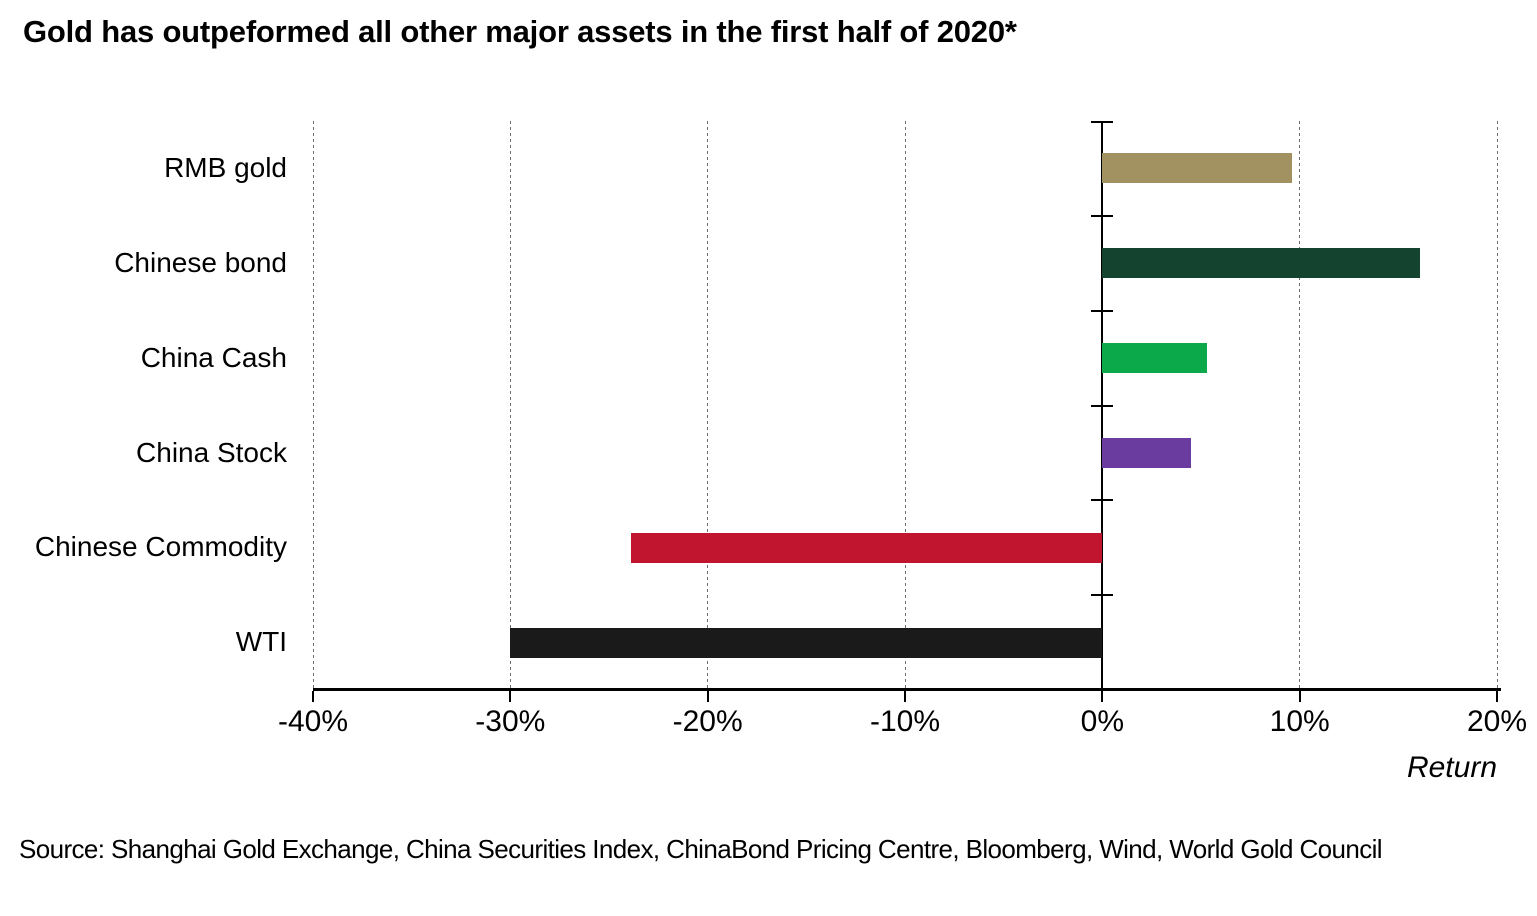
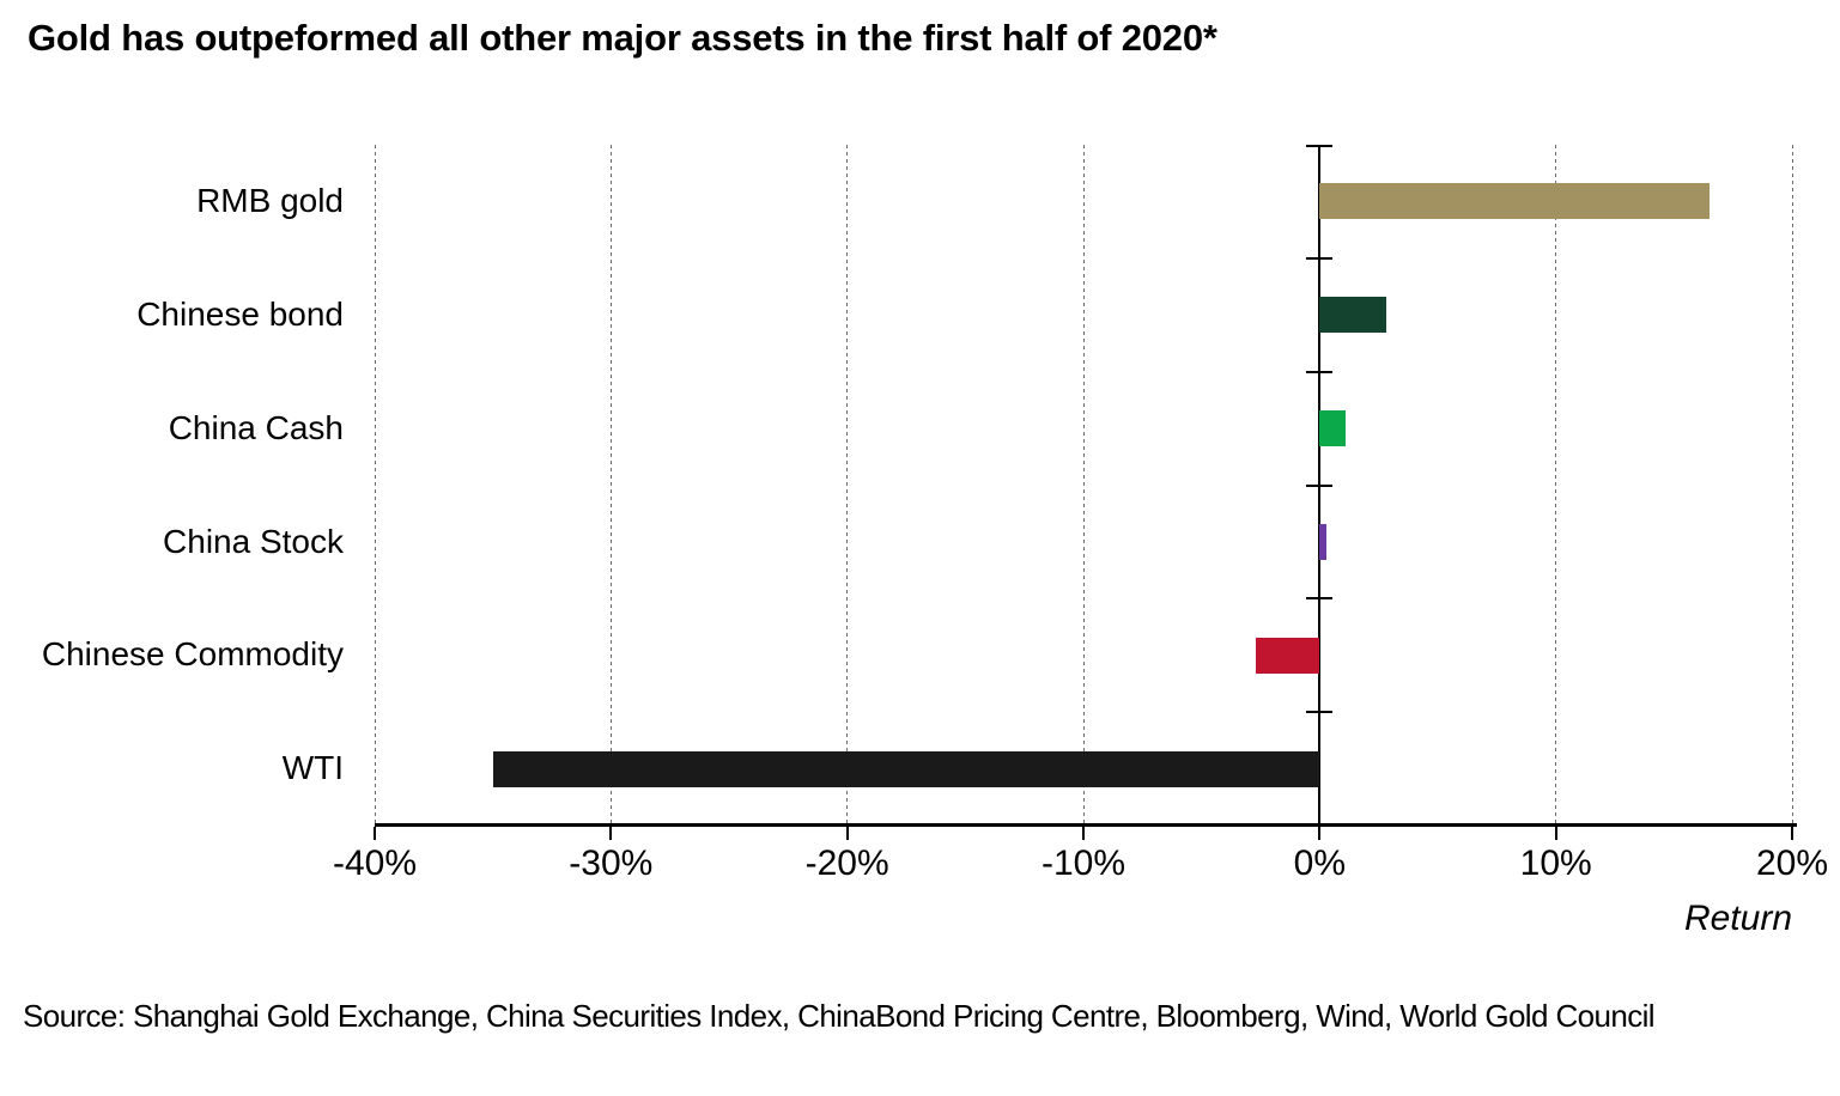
RMB gold: 9.6% -> 16.5%
Chinese bond: 16.1% -> 2.8%
China Cash: 5.3% -> 1.1%
China Stock: 4.5% -> 0.3%
Chinese Commodity: -23.9% -> -2.7%
WTI: -30.0% -> -35.0%
